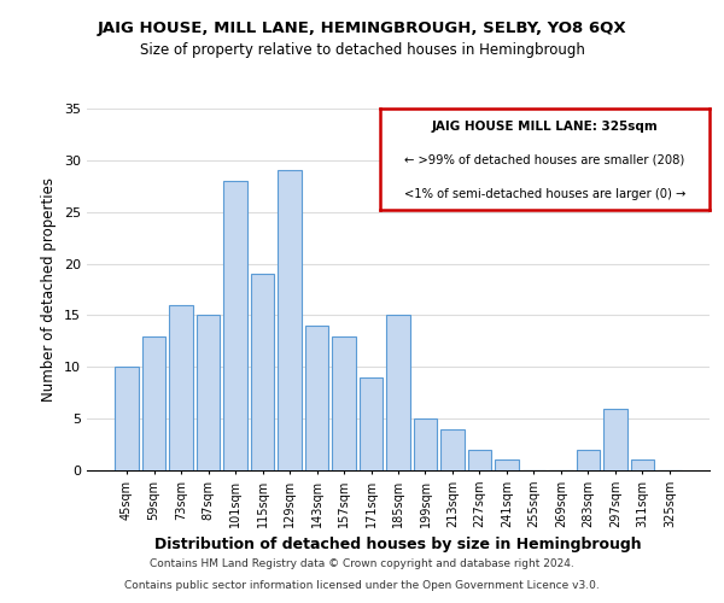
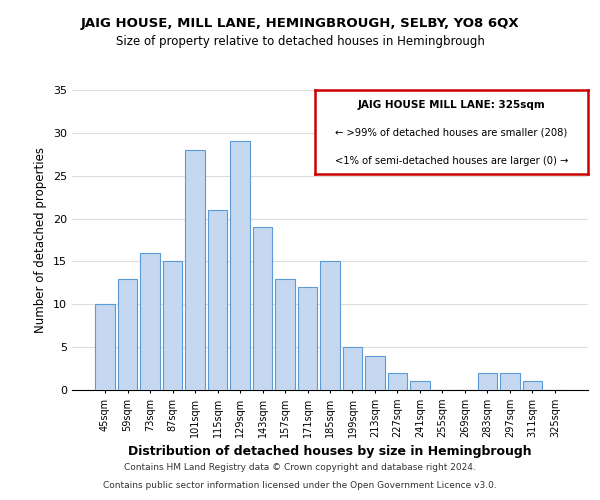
115sqm: 19 -> 21
143sqm: 14 -> 19
171sqm: 9 -> 12
297sqm: 6 -> 2
